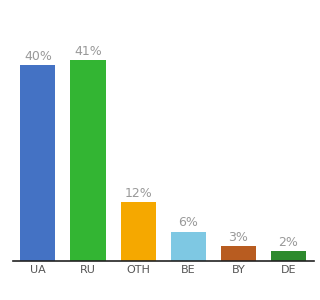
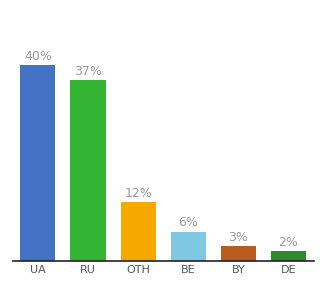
RU: 41% -> 37%
